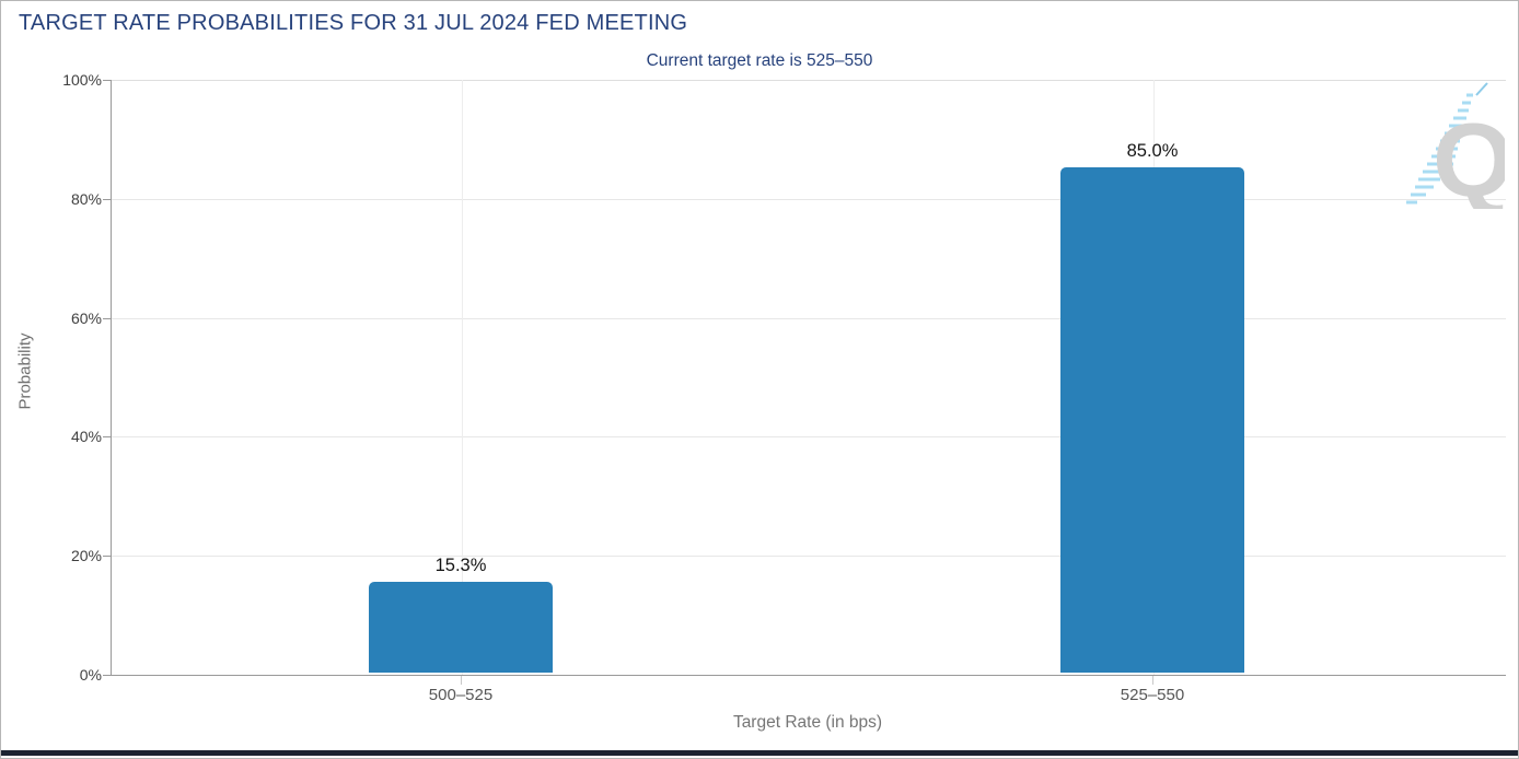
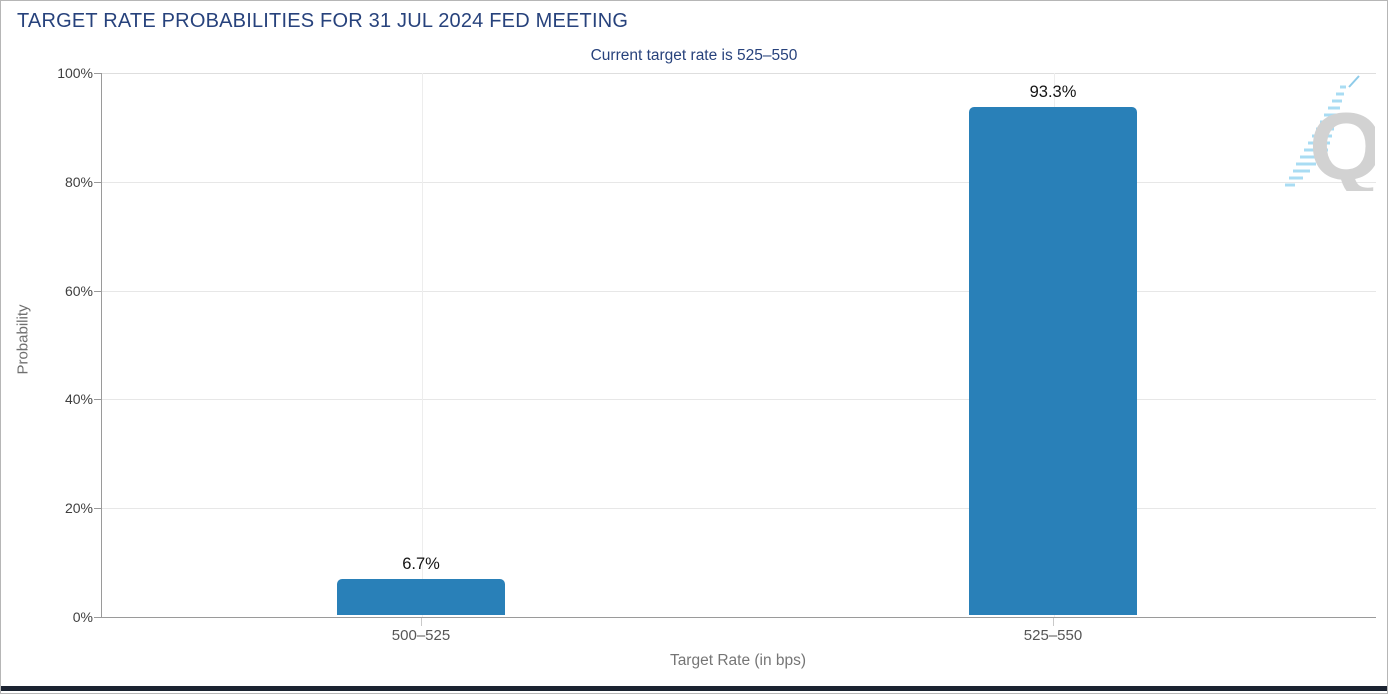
500–525: 15.3% -> 6.7%
525–550: 85.0% -> 93.3%
